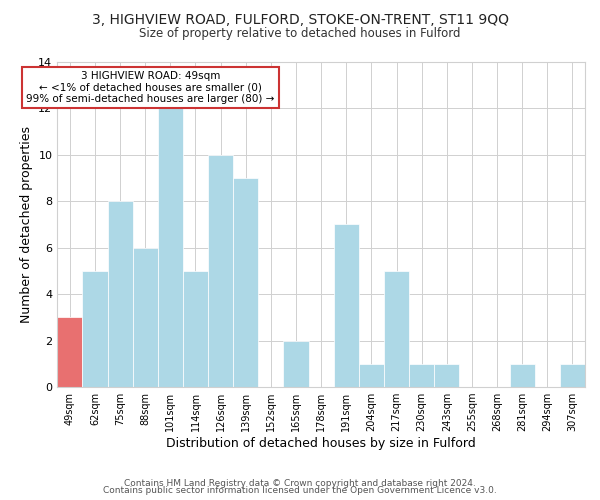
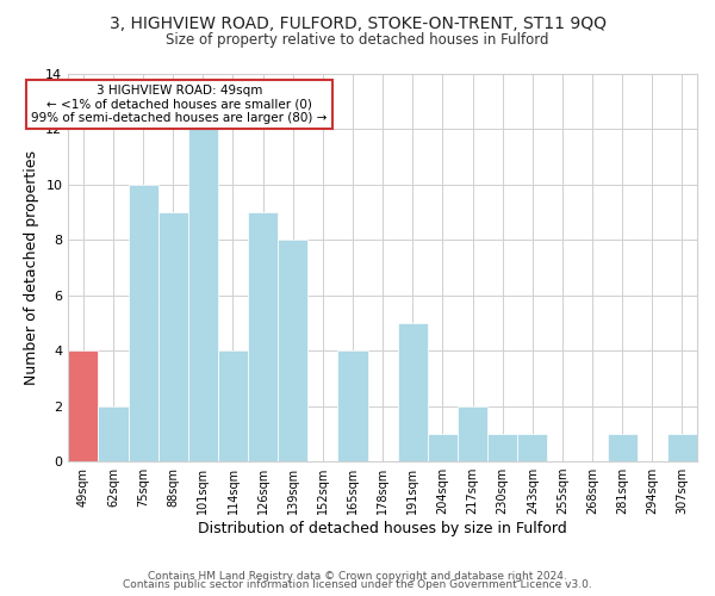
49sqm: 3 -> 4
62sqm: 5 -> 2
75sqm: 8 -> 10
88sqm: 6 -> 9
114sqm: 5 -> 4
126sqm: 10 -> 9
139sqm: 9 -> 8
165sqm: 2 -> 4
191sqm: 7 -> 5
217sqm: 5 -> 2
